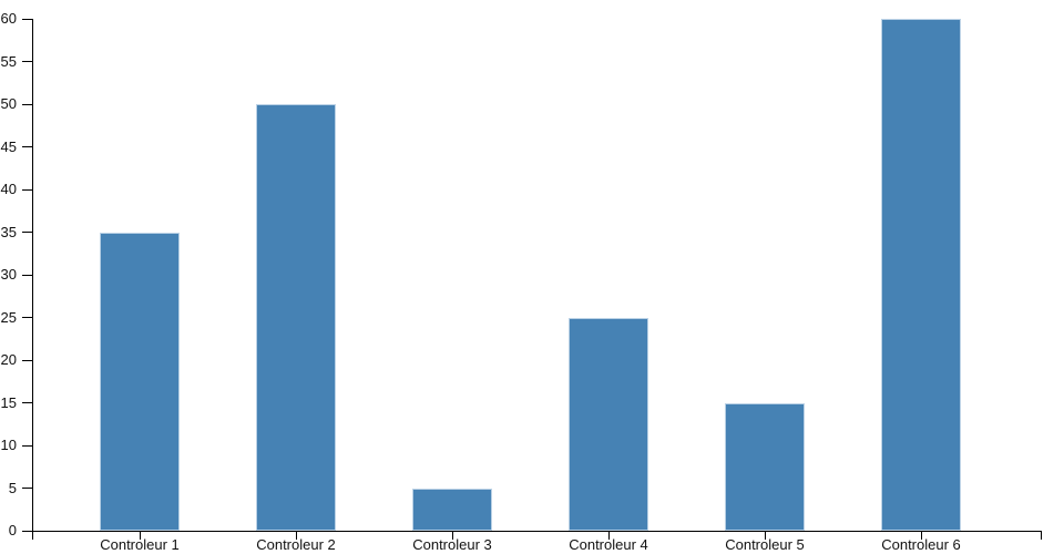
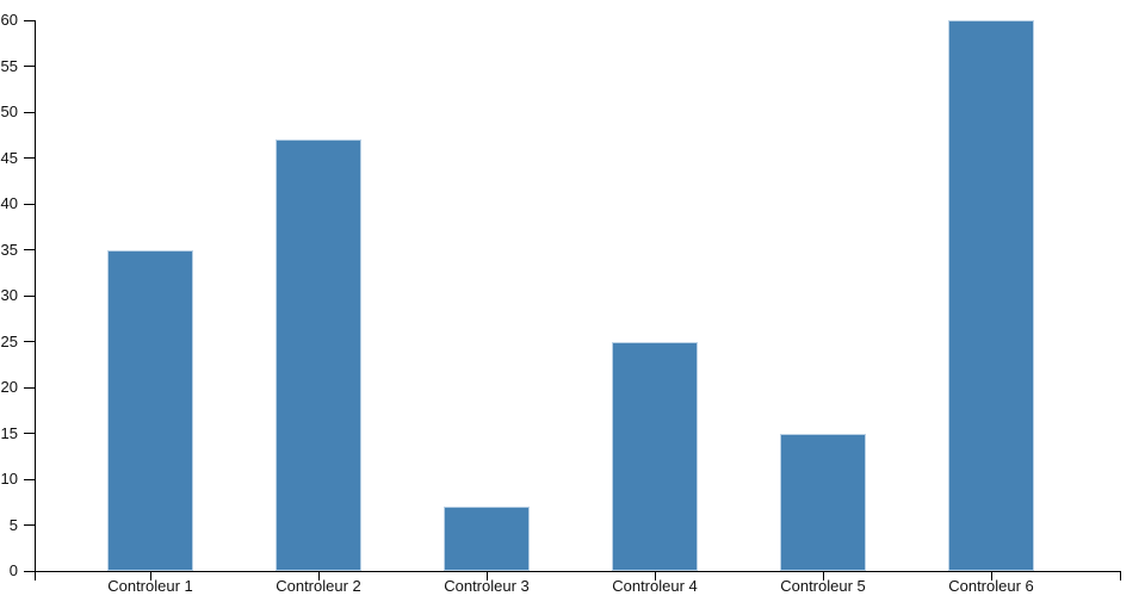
Controleur 2: 50 -> 47
Controleur 3: 5 -> 7
